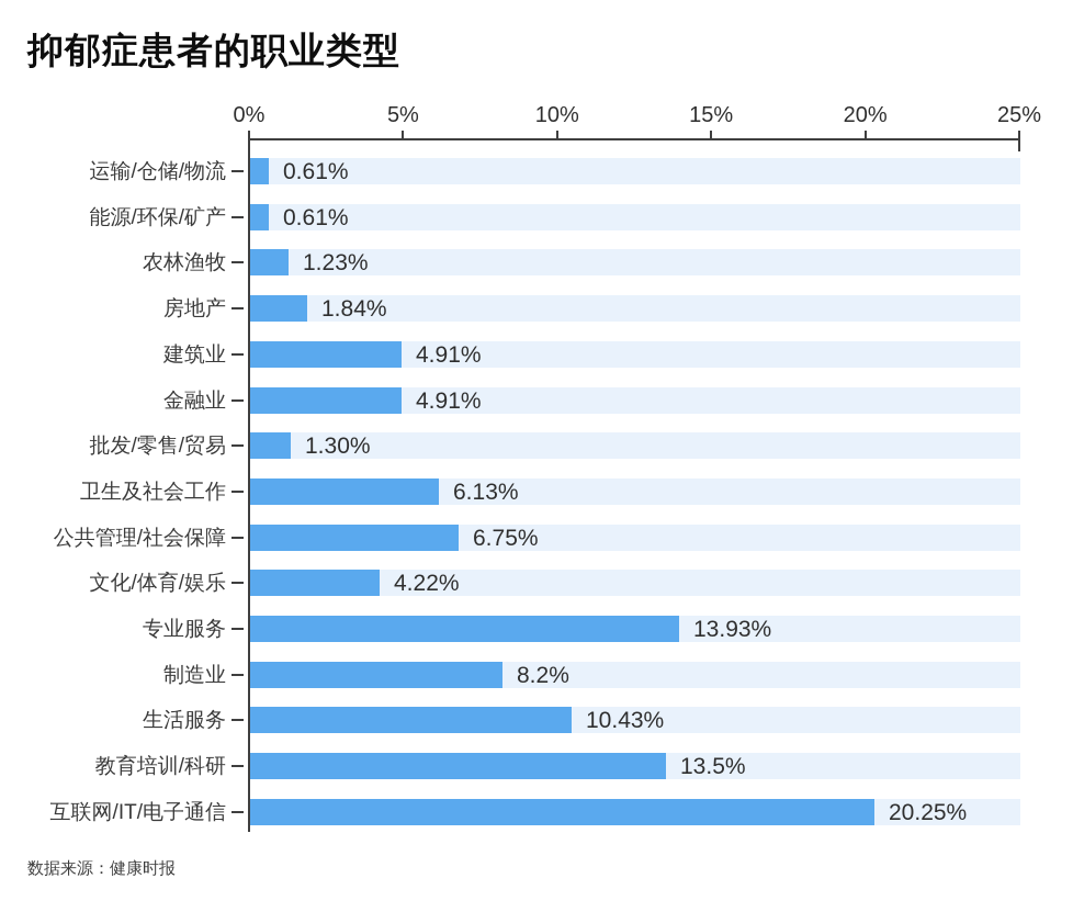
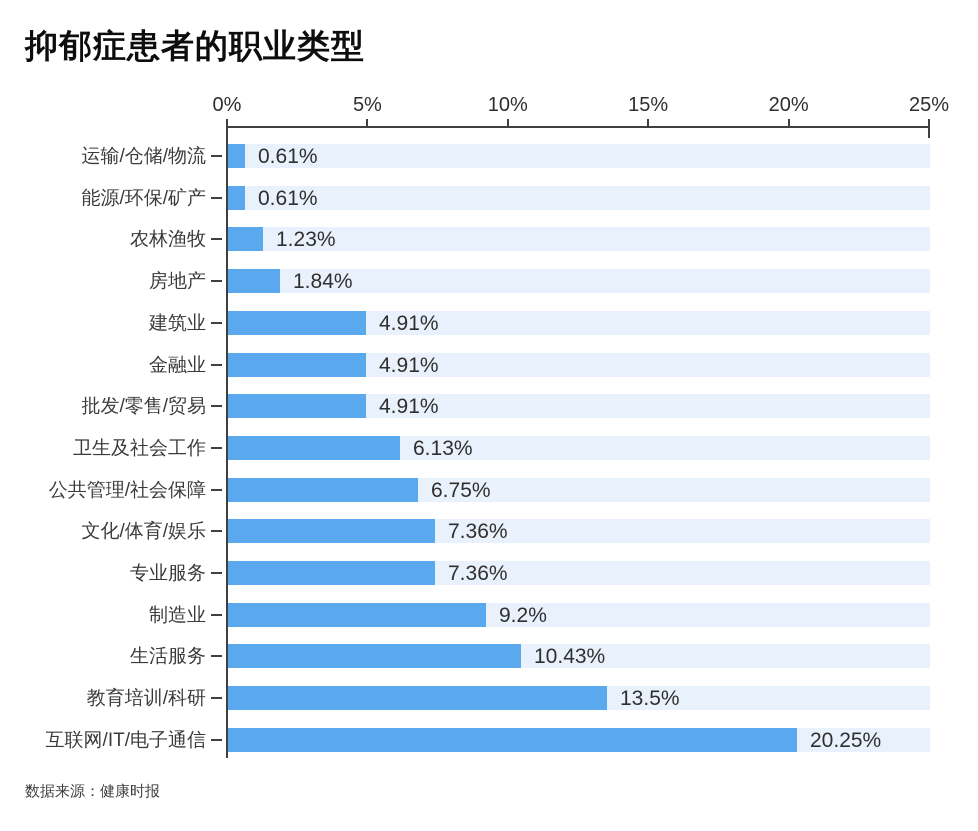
批发/零售/贸易: 1.30% -> 4.91%
文化/体育/娱乐: 4.22% -> 7.36%
专业服务: 13.93% -> 7.36%
制造业: 8.2% -> 9.2%
